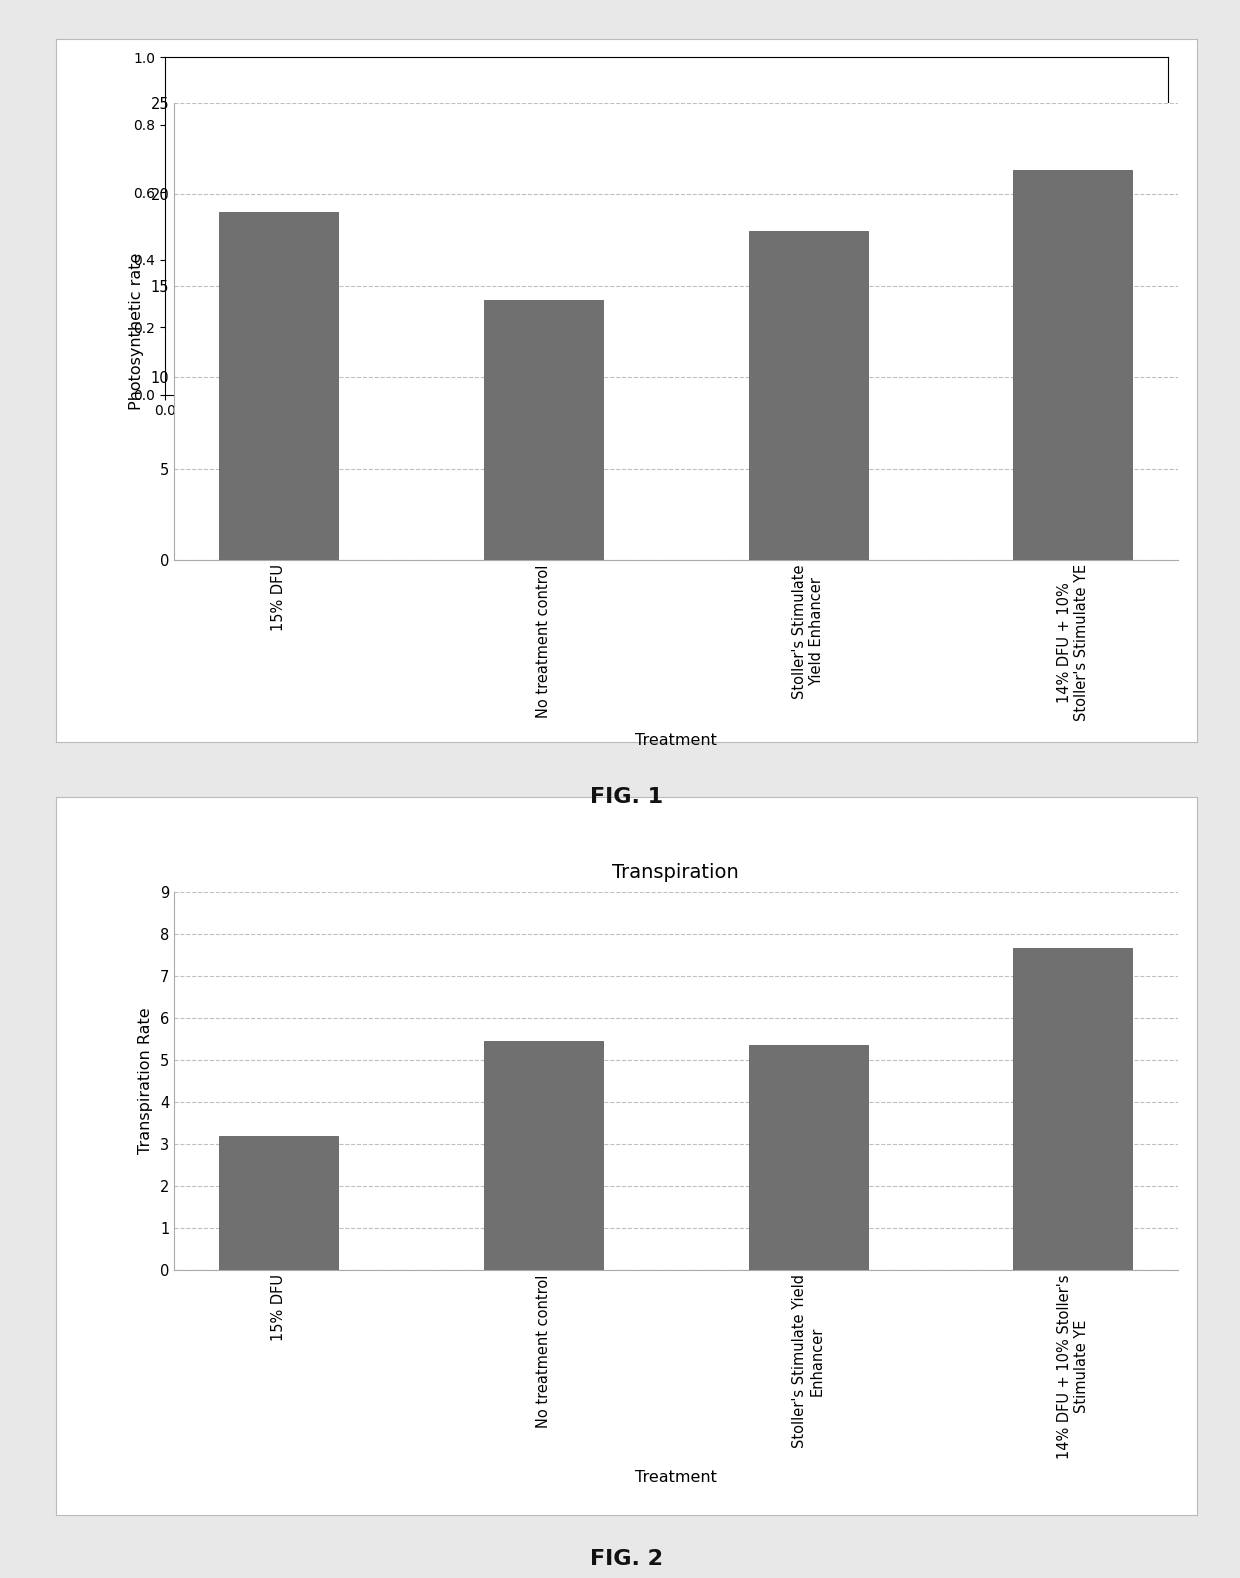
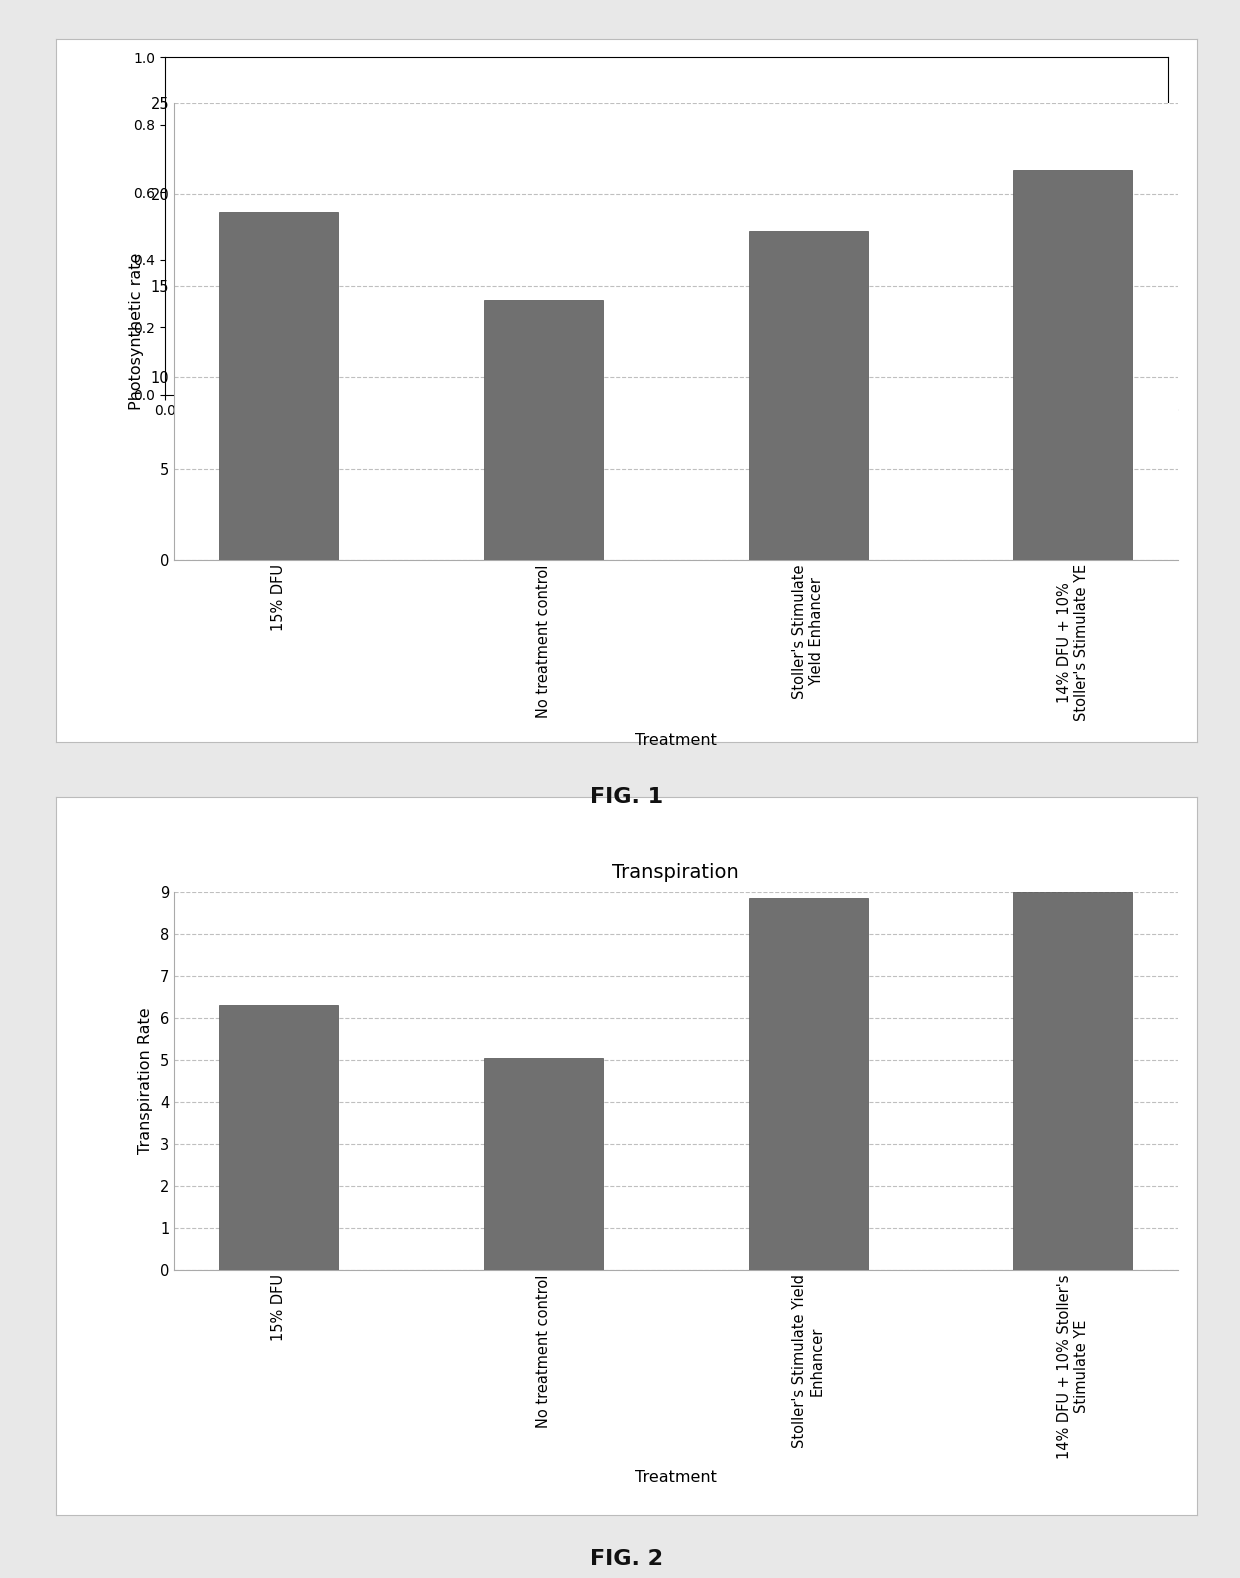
Transpiration/15% DFU: 3.20 -> 6.30
Transpiration/No treatment control: 5.45 -> 5.05
Transpiration/Stoller's Stimulate Yield Enhancer: 5.35 -> 8.85
Transpiration/14% DFU + 10% Stoller's Stimulate YE: 7.65 -> 9.00
